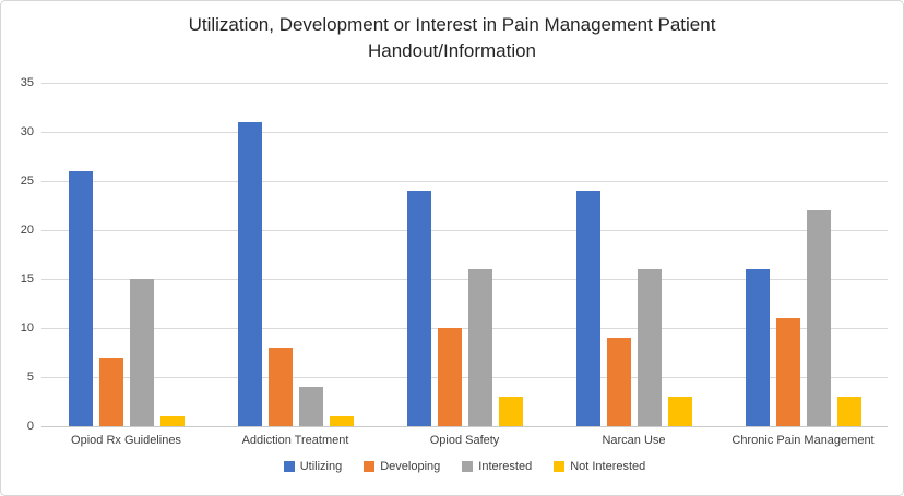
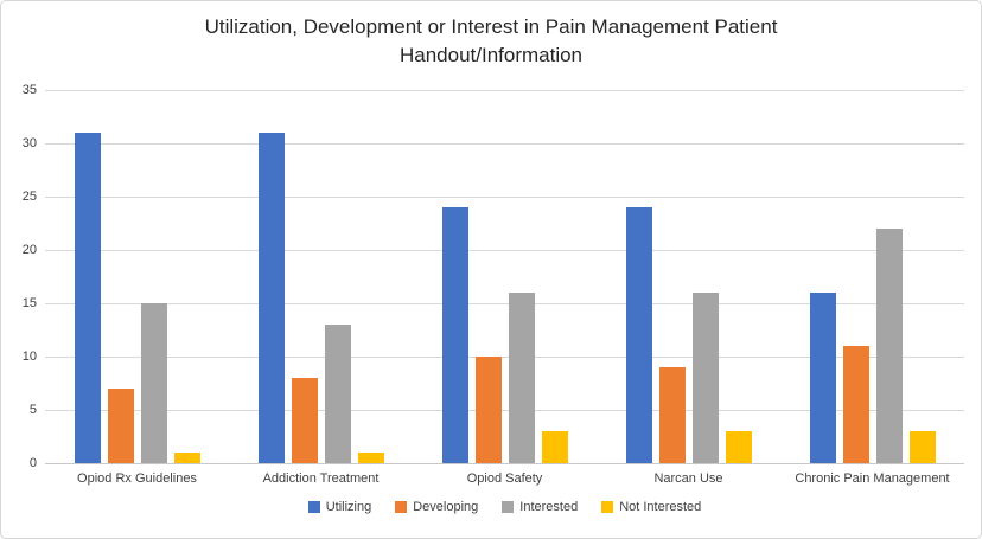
Utilizing/Opiod Rx Guidelines: 26 -> 31
Interested/Addiction Treatment: 4 -> 13
